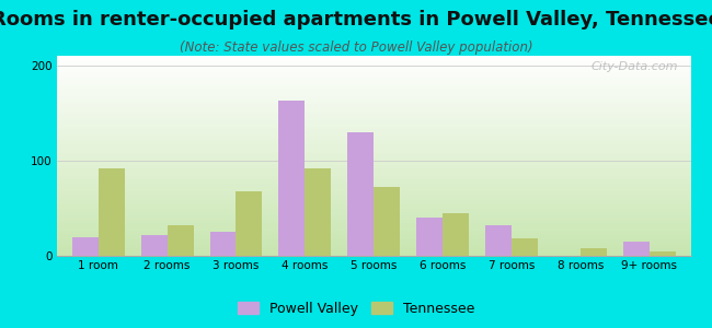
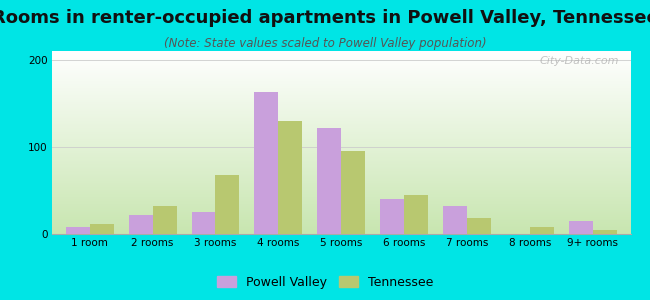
Powell Valley/1 room: 20 -> 8
Tennessee/1 room: 92 -> 12
Tennessee/4 rooms: 92 -> 130
Powell Valley/5 rooms: 130 -> 122
Tennessee/5 rooms: 72 -> 95
